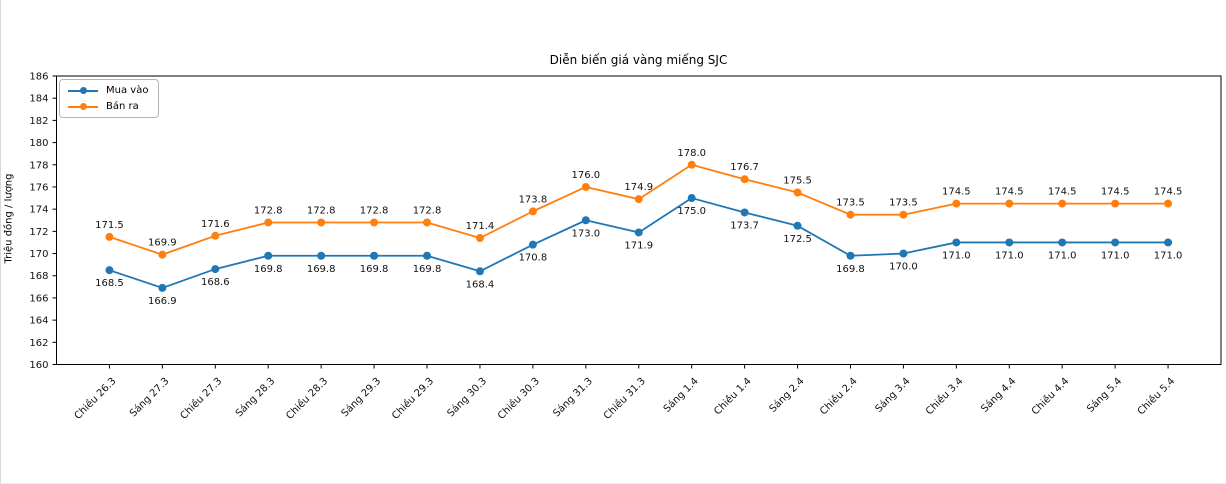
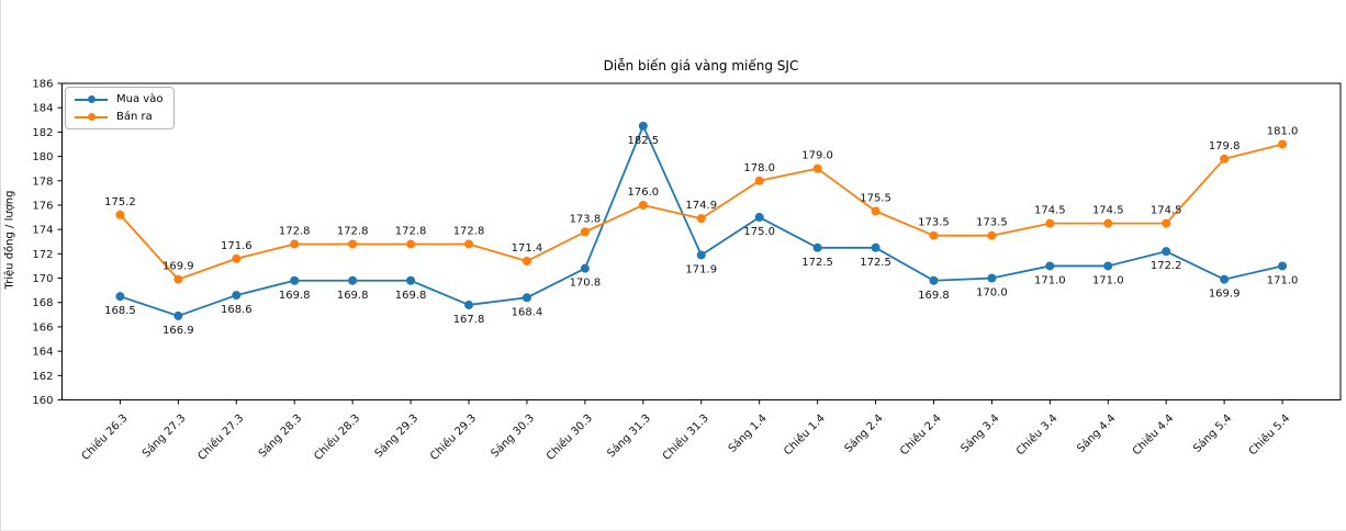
Bán ra/Chiều 26.3: 171.5 -> 175.2
Mua vào/Chiều 29.3: 169.8 -> 167.8
Mua vào/Sáng 31.3: 173.0 -> 182.5
Mua vào/Chiều 1.4: 173.7 -> 172.5
Bán ra/Chiều 1.4: 176.7 -> 179.0
Mua vào/Chiều 4.4: 171.0 -> 172.2
Mua vào/Sáng 5.4: 171.0 -> 169.9
Bán ra/Sáng 5.4: 174.5 -> 179.8
Bán ra/Chiều 5.4: 174.5 -> 181.0
